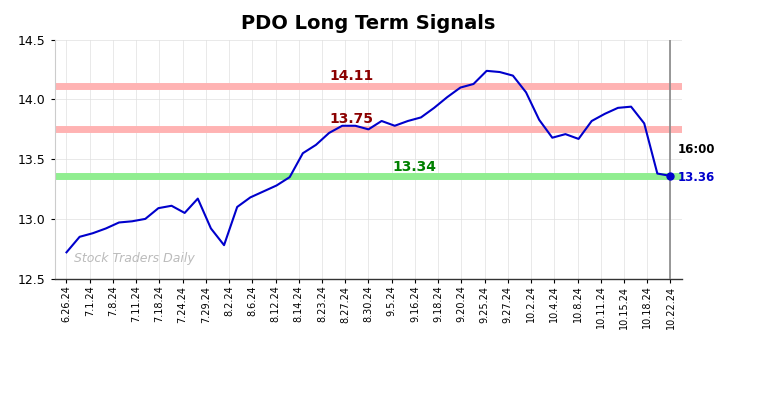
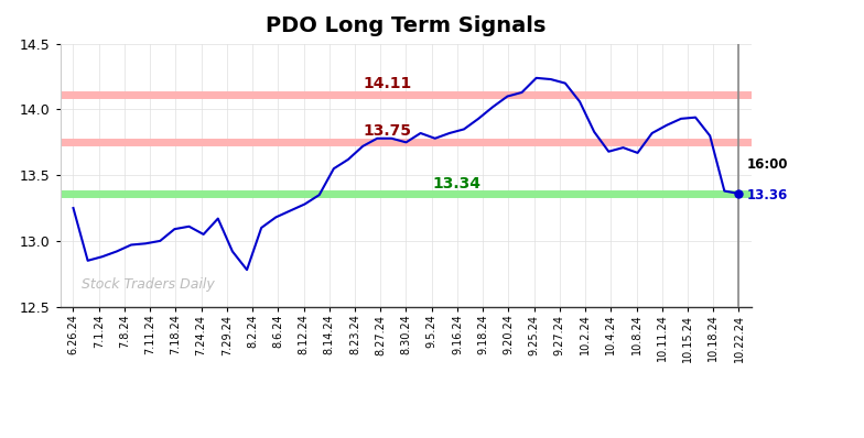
6.26.24: 12.72 -> 13.25
